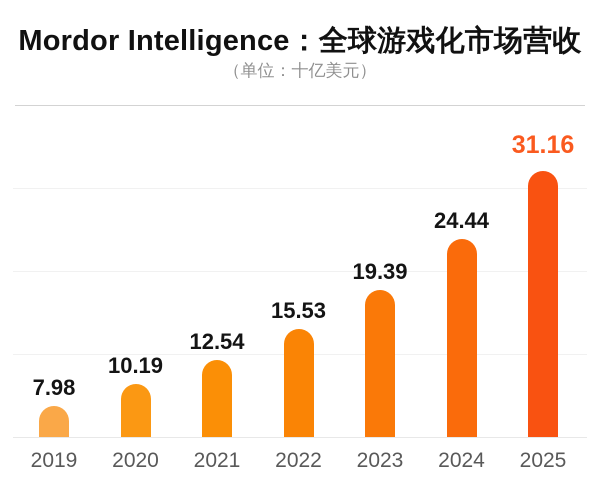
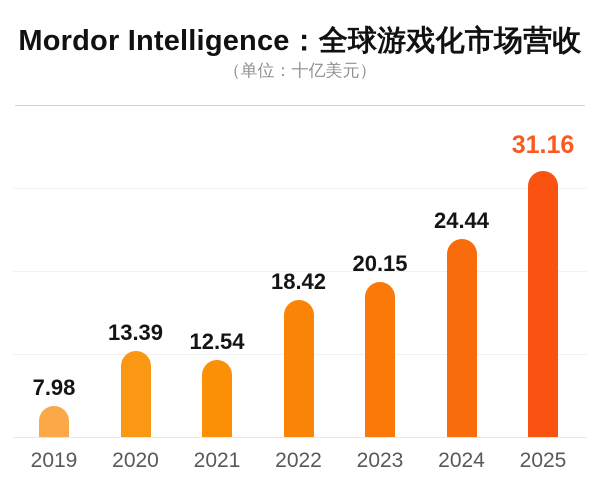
2020: 10.19 -> 13.39
2022: 15.53 -> 18.42
2023: 19.39 -> 20.15
